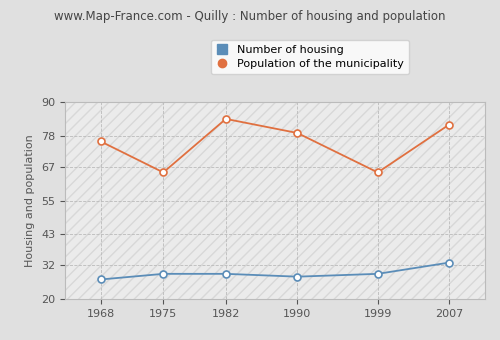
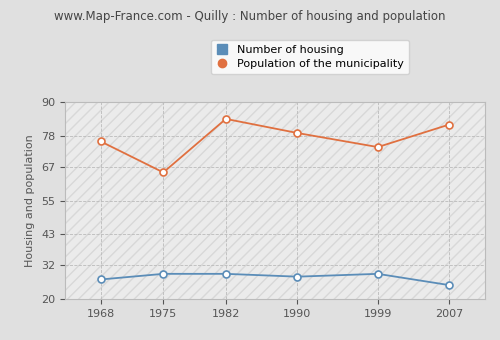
Population of the municipality/1999: 65 -> 74
Number of housing/2007: 33 -> 25
